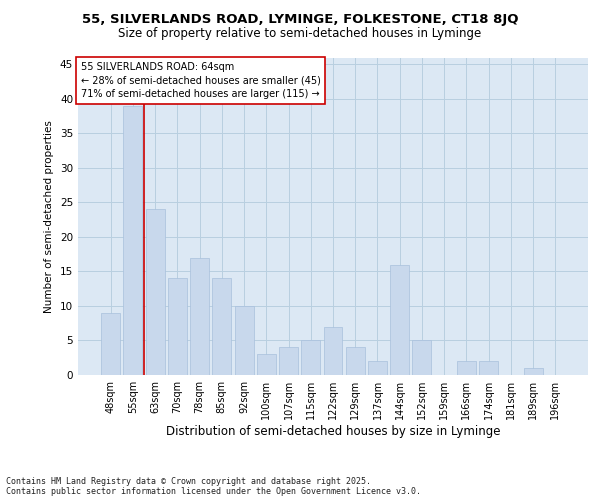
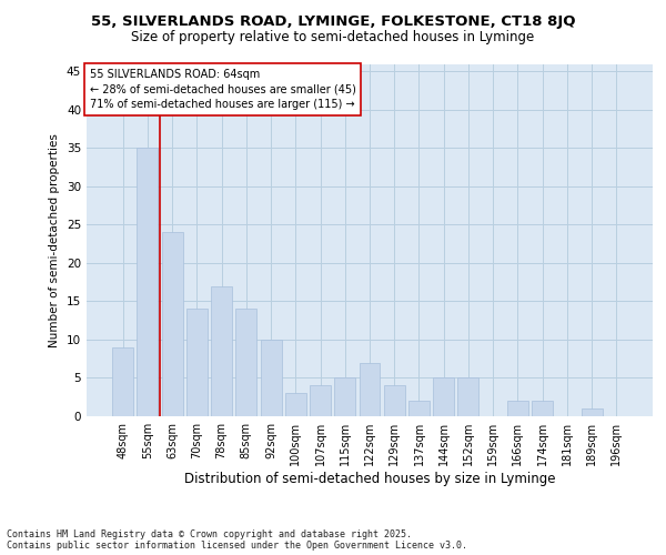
55sqm: 39 -> 35
144sqm: 16 -> 5
